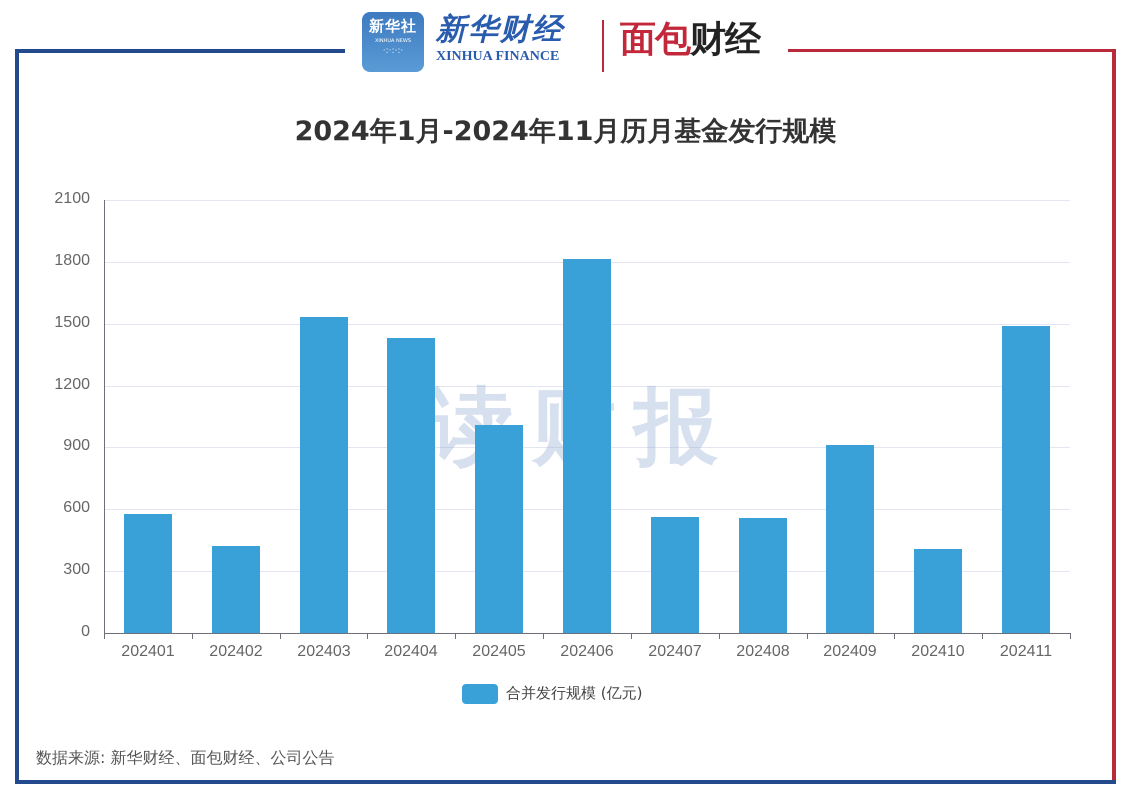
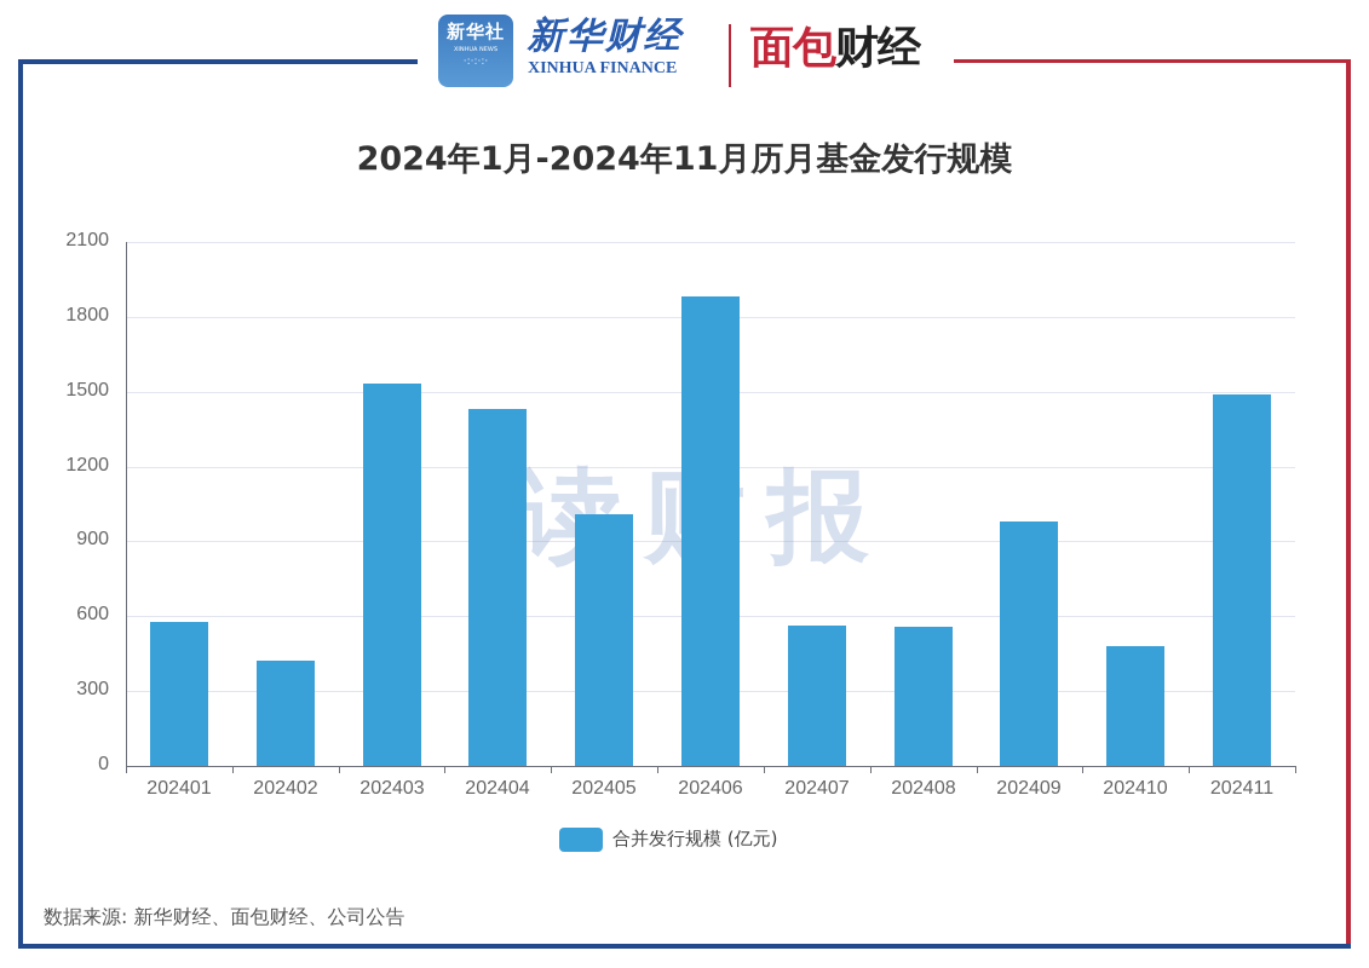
202406: 1810 -> 1880
202409: 910 -> 980
202410: 410 -> 480
